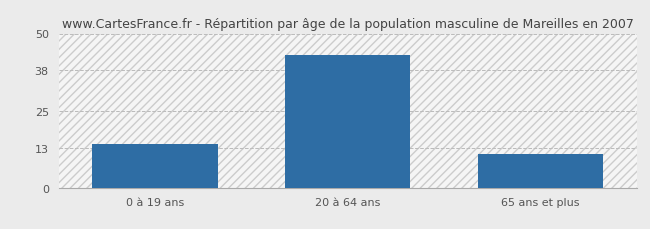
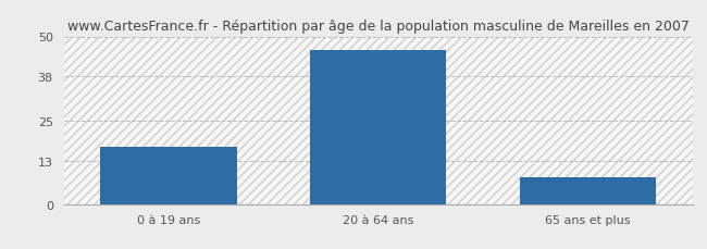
0 à 19 ans: 14 -> 17
20 à 64 ans: 43 -> 46
65 ans et plus: 11 -> 8
